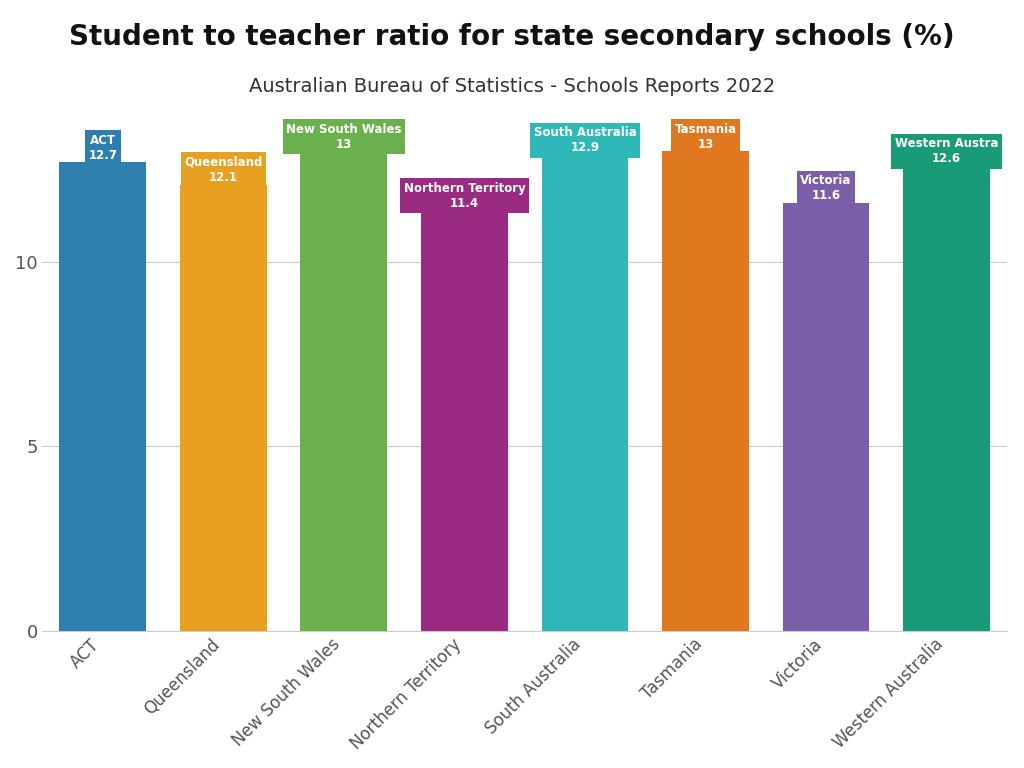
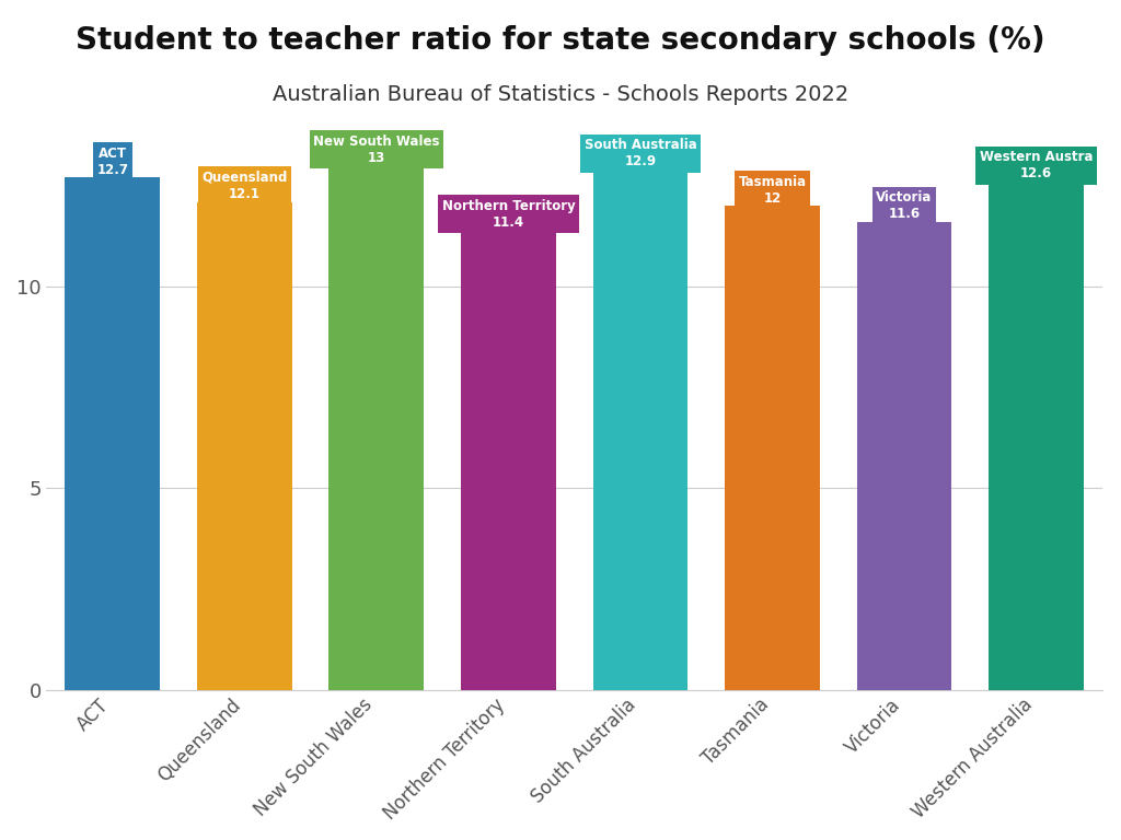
Tasmania: 13 -> 12
